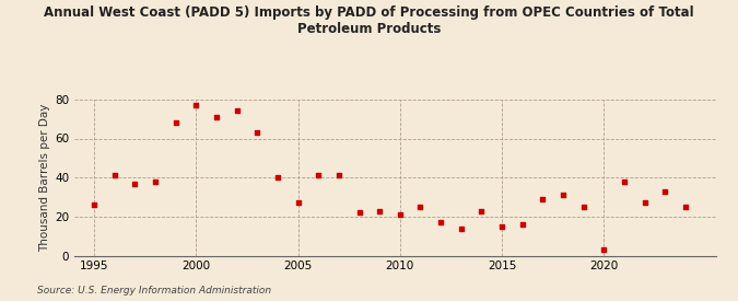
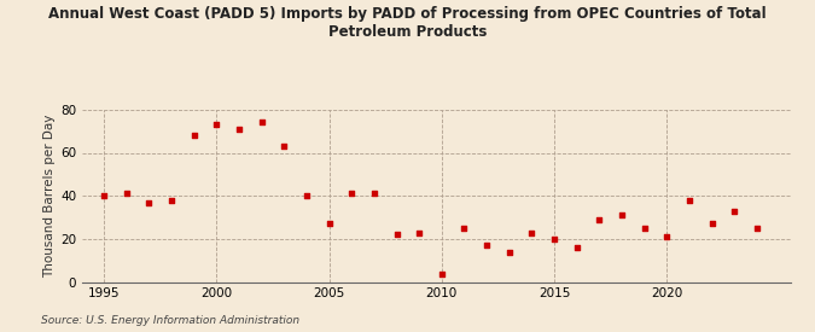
1995: 26 -> 40
2000: 77 -> 73
2010: 21 -> 4
2015: 15 -> 20
2020: 3 -> 21
